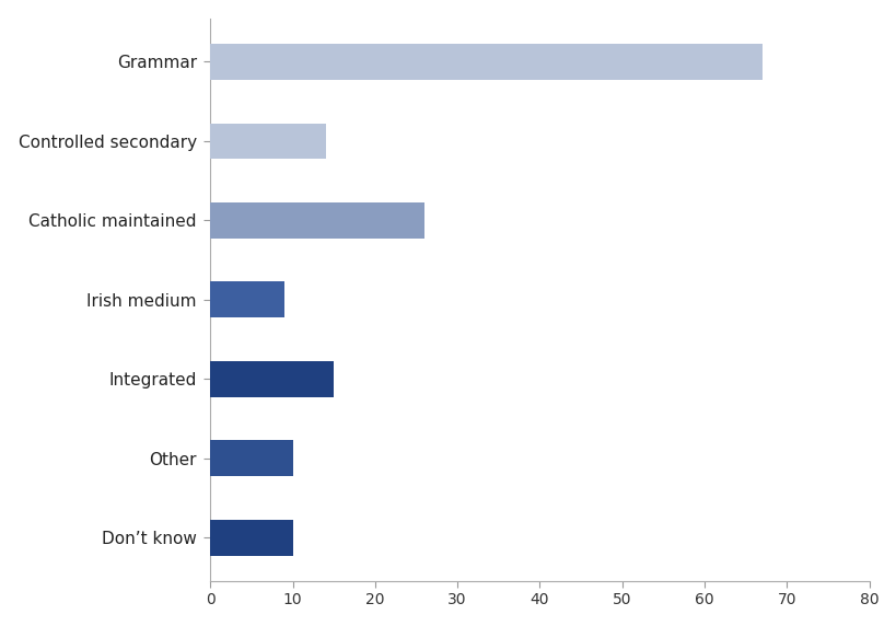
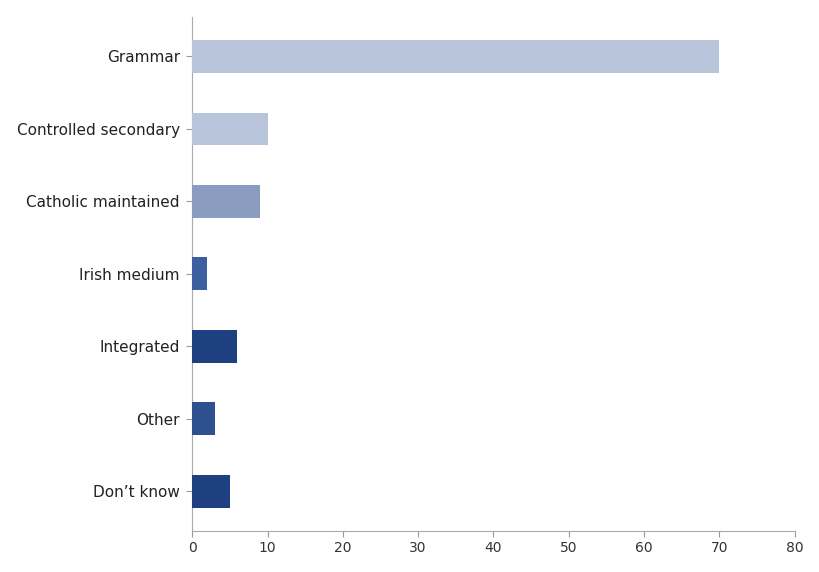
Grammar: 67 -> 70
Controlled secondary: 14 -> 10
Catholic maintained: 26 -> 9
Irish medium: 9 -> 2
Integrated: 15 -> 6
Other: 10 -> 3
Don’t know: 10 -> 5
